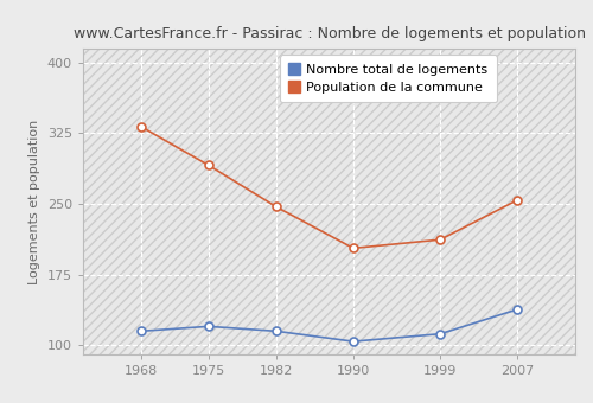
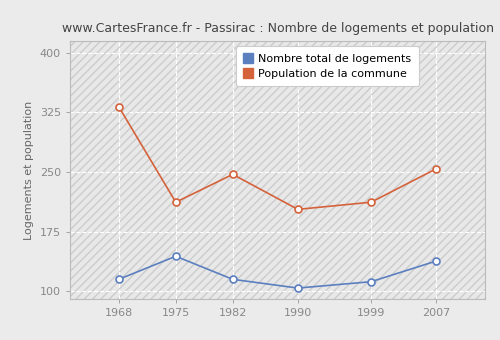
Nombre total de logements/1975: 120 -> 144
Population de la commune/1975: 291 -> 212
